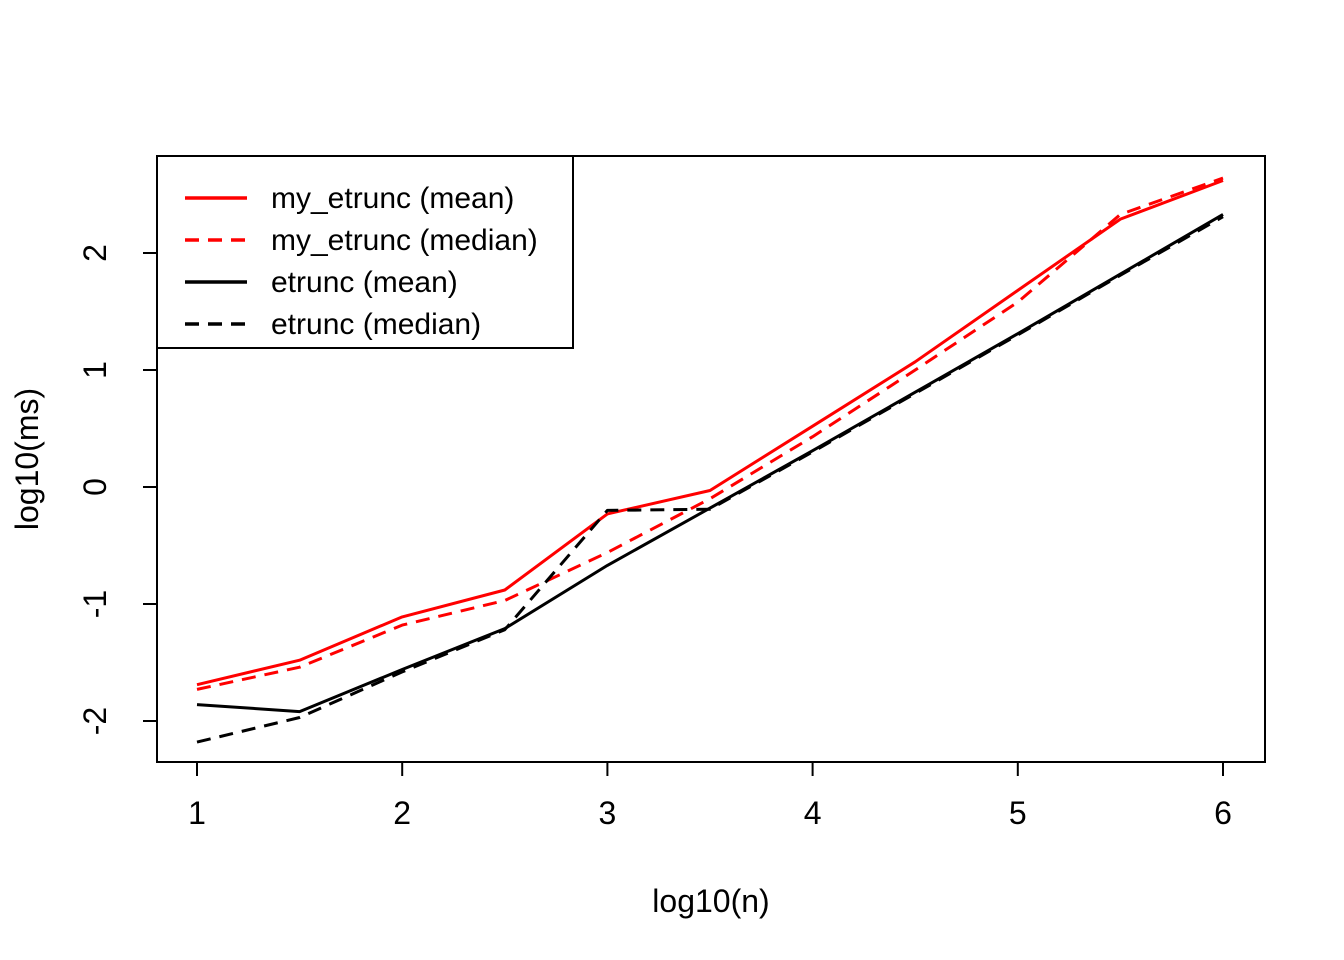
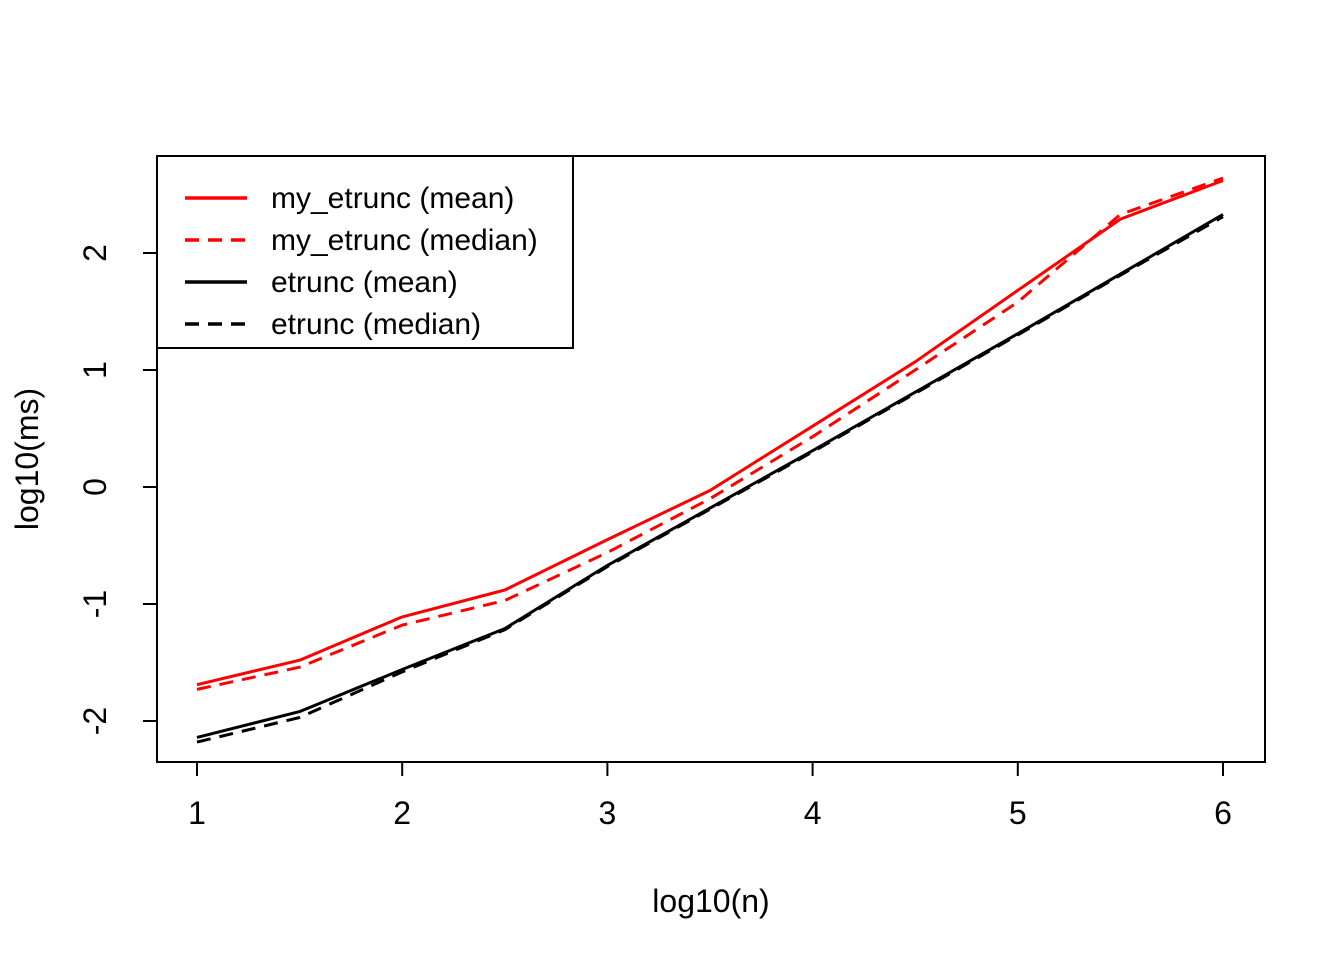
etrunc (mean)/1: -1.86 -> -2.14
my_etrunc (mean)/3: -0.23 -> -0.45
etrunc (median)/3: -0.20 -> -0.68
